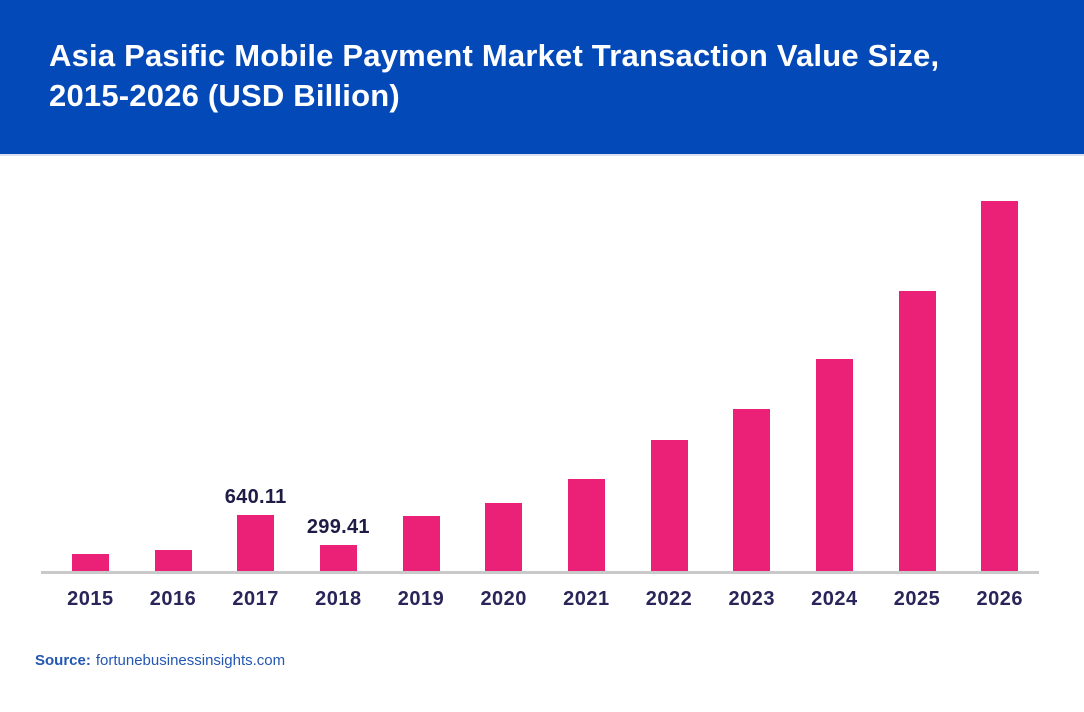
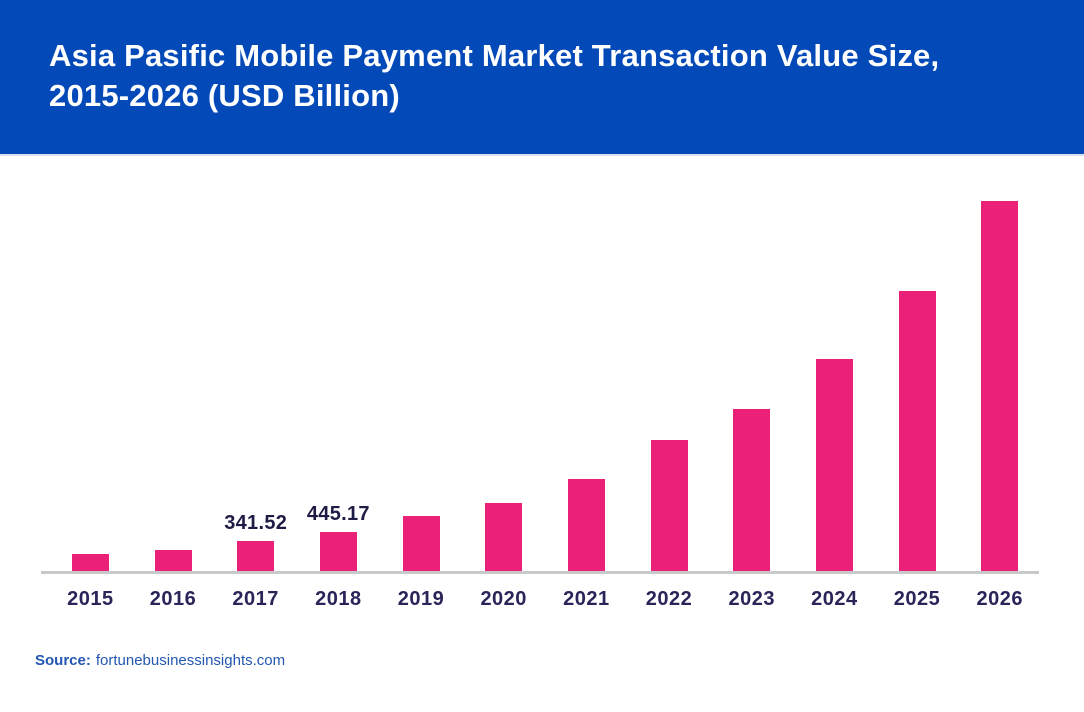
2017: 640.11 -> 341.52
2018: 299.41 -> 445.17
